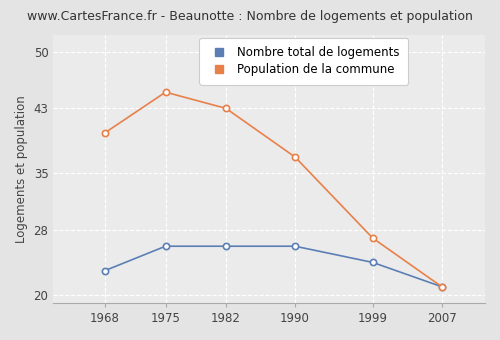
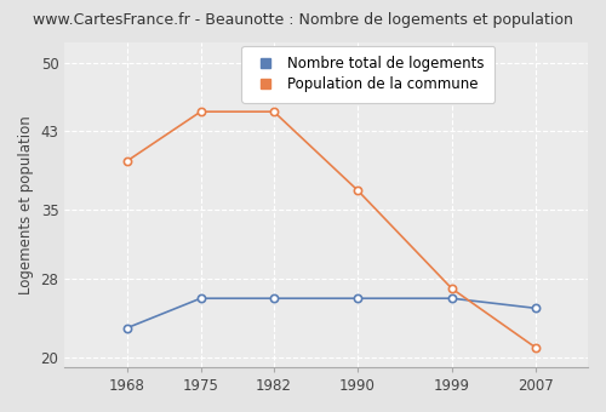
Population de la commune/1982: 43 -> 45
Nombre total de logements/1999: 24 -> 26
Nombre total de logements/2007: 21 -> 25
